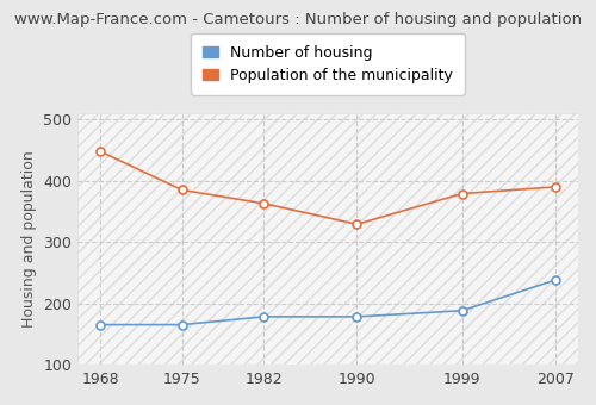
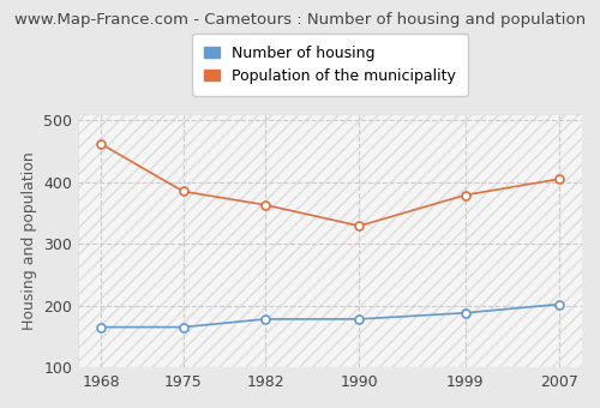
Population of the municipality/1968: 448 -> 462
Number of housing/2007: 238 -> 202
Population of the municipality/2007: 390 -> 405
